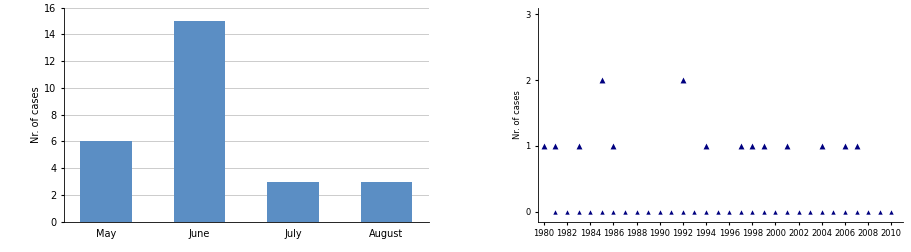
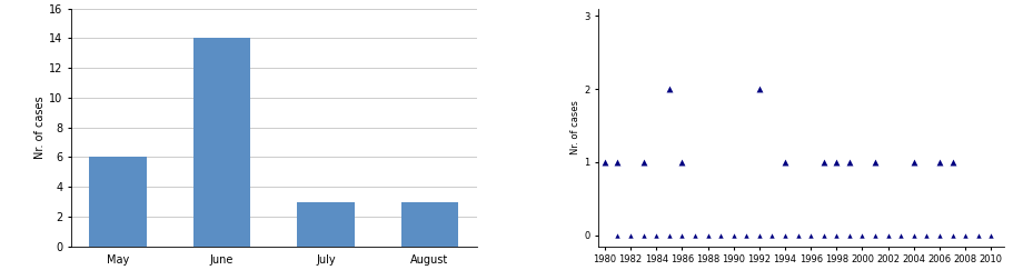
June: 15 -> 14
